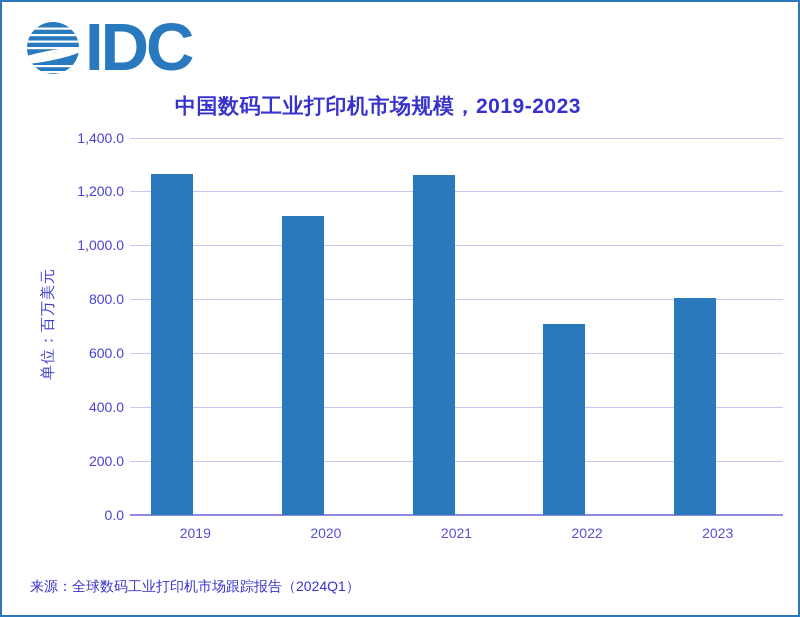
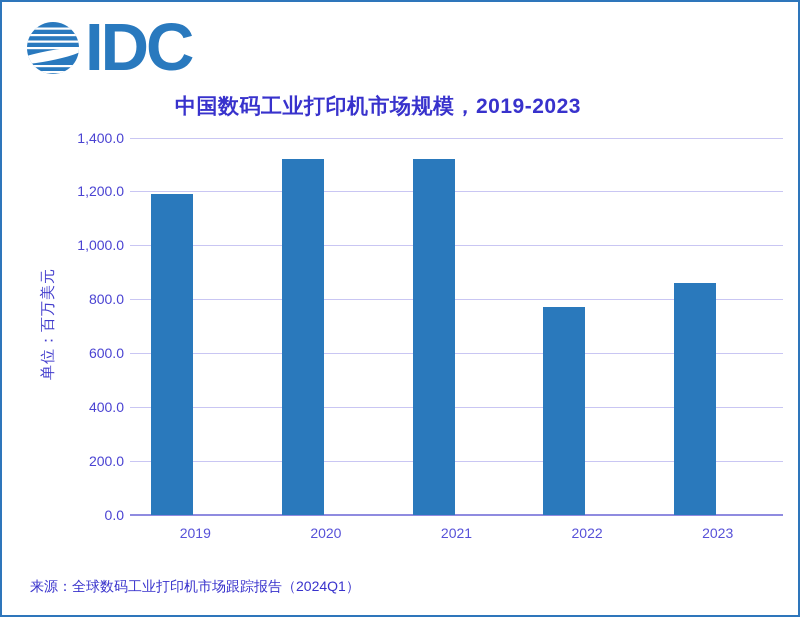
2019: 1260 -> 1190
2020: 1110 -> 1320
2021: 1260 -> 1320
2022: 710 -> 770
2023: 800 -> 860
